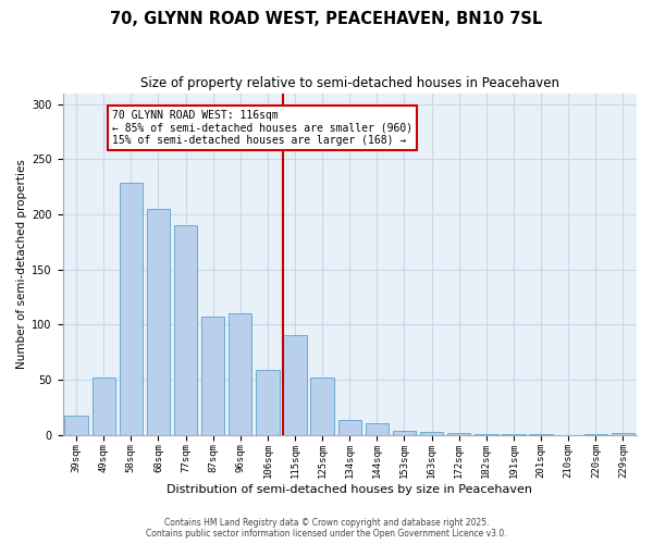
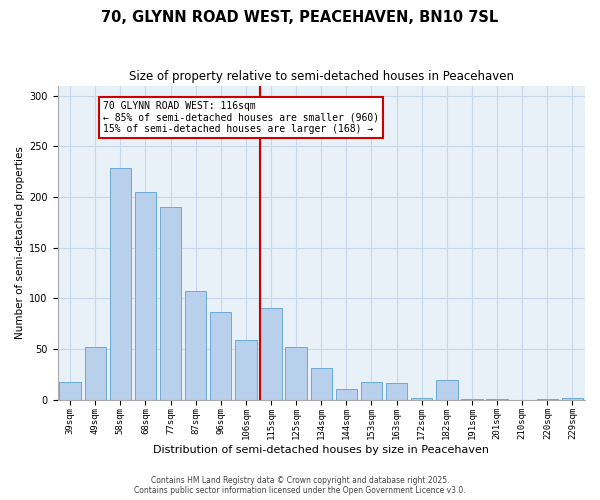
96sqm: 110 -> 86
134sqm: 13 -> 31
153sqm: 4 -> 17
163sqm: 3 -> 16
182sqm: 1 -> 19
